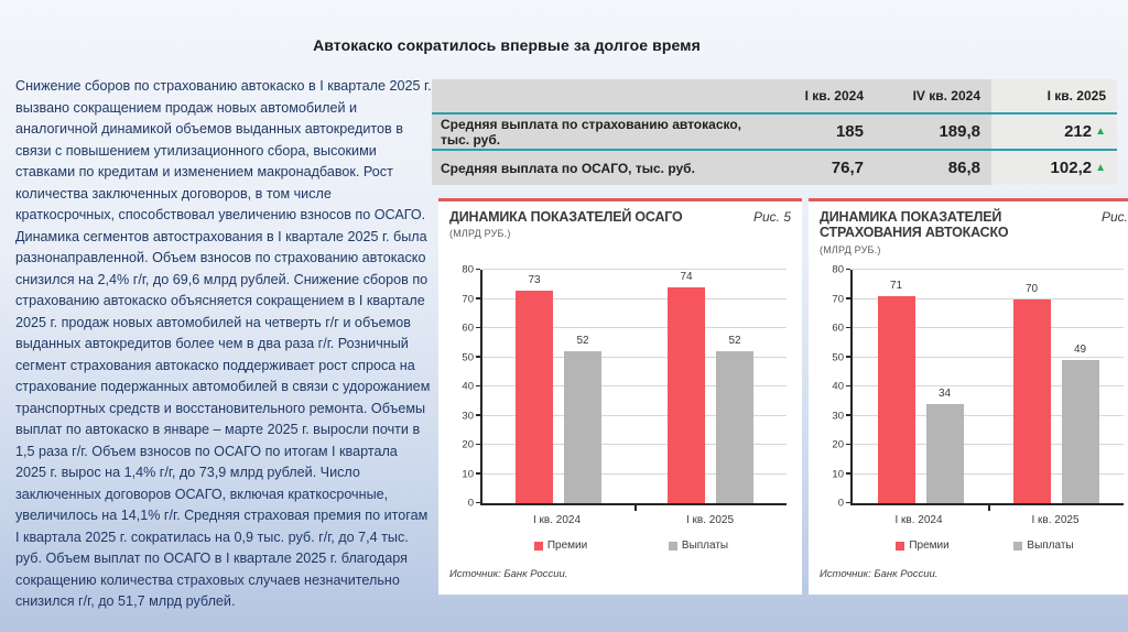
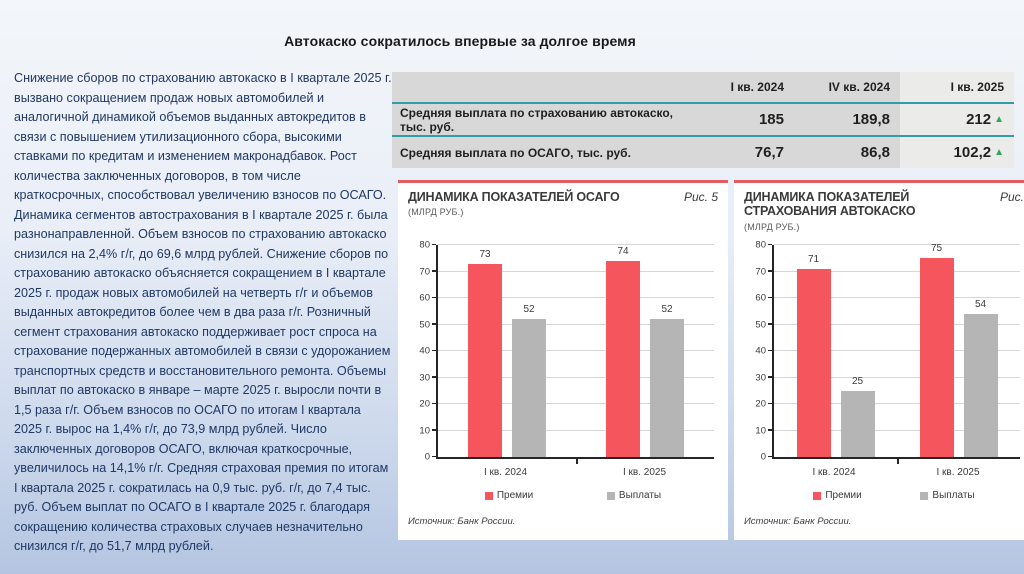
ДИНАМИКА ПОКАЗАТЕЛЕЙ СТРАХОВАНИЯ АВТОКАСКО/Выплаты/I кв. 2024: 34 -> 25
ДИНАМИКА ПОКАЗАТЕЛЕЙ СТРАХОВАНИЯ АВТОКАСКО/Премии/I кв. 2025: 70 -> 75
ДИНАМИКА ПОКАЗАТЕЛЕЙ СТРАХОВАНИЯ АВТОКАСКО/Выплаты/I кв. 2025: 49 -> 54
